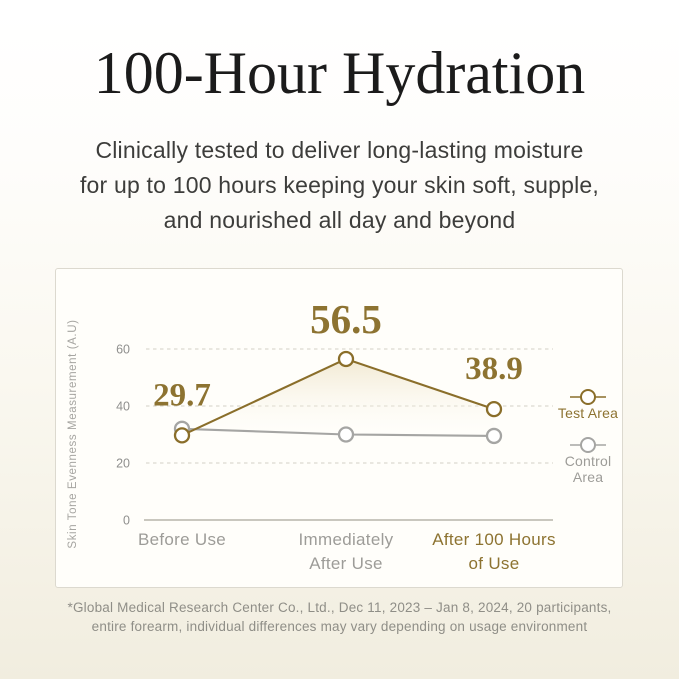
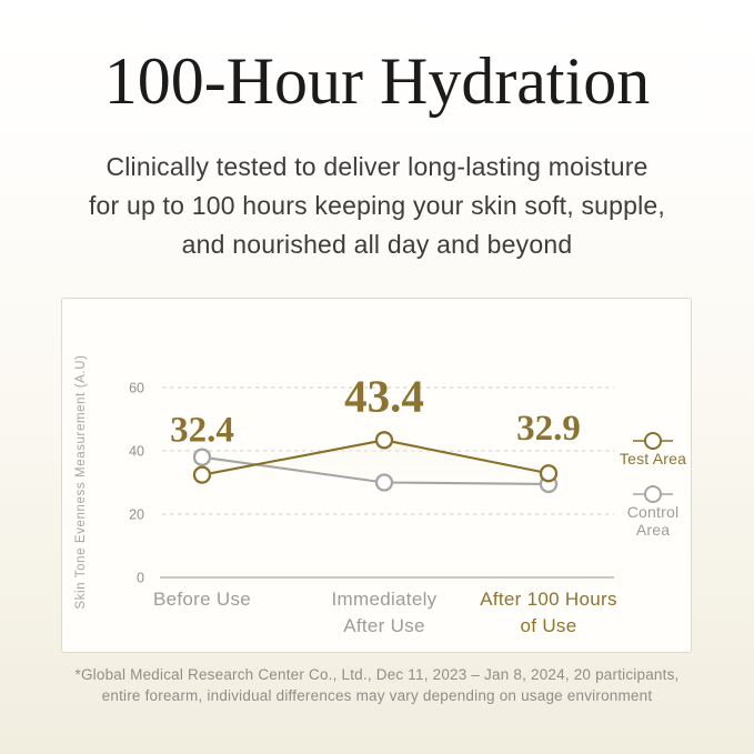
Test Area/Before Use: 29.7 -> 32.4
Control Area/Before Use: 32 -> 38
Test Area/Immediately After Use: 56.5 -> 43.4
Test Area/After 100 Hours of Use: 38.9 -> 32.9
